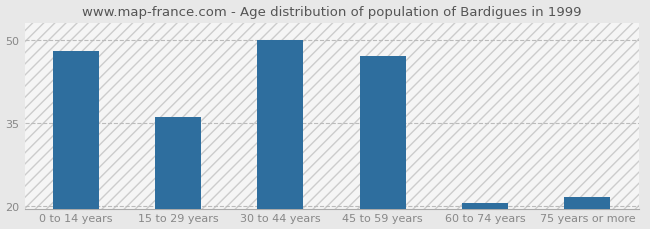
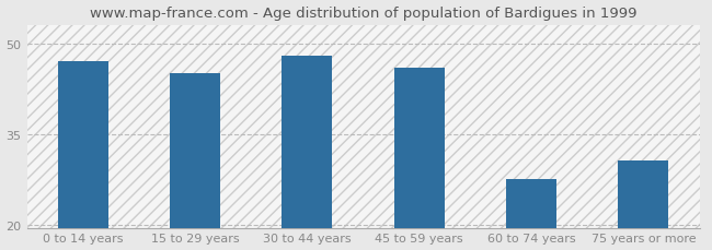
0 to 14 years: 48.0 -> 47.0
15 to 29 years: 36.0 -> 45.0
30 to 44 years: 50.0 -> 48.0
45 to 59 years: 47.0 -> 46.0
60 to 74 years: 20.5 -> 27.6
75 years or more: 21.5 -> 30.6
